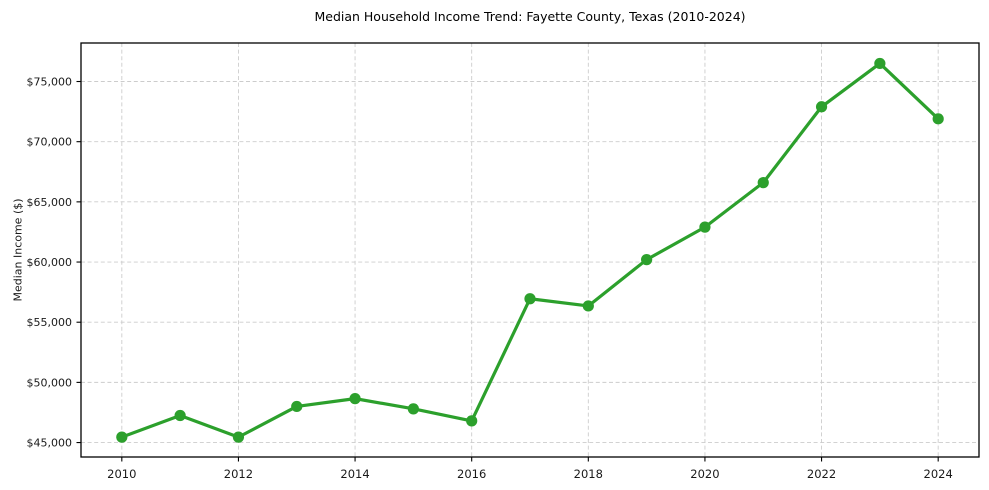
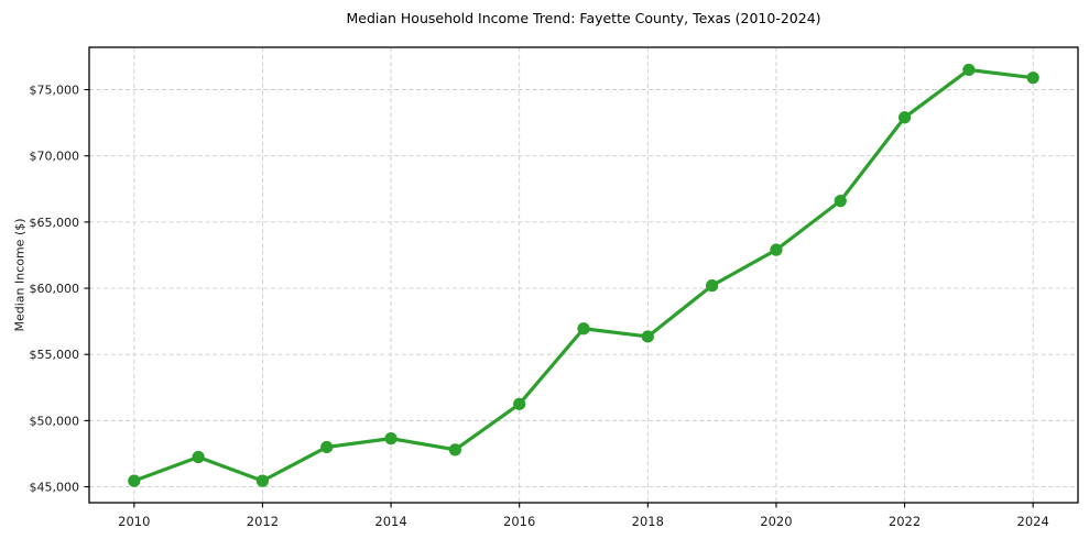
2016: $46800 -> $51200
2024: $71900 -> $75900
